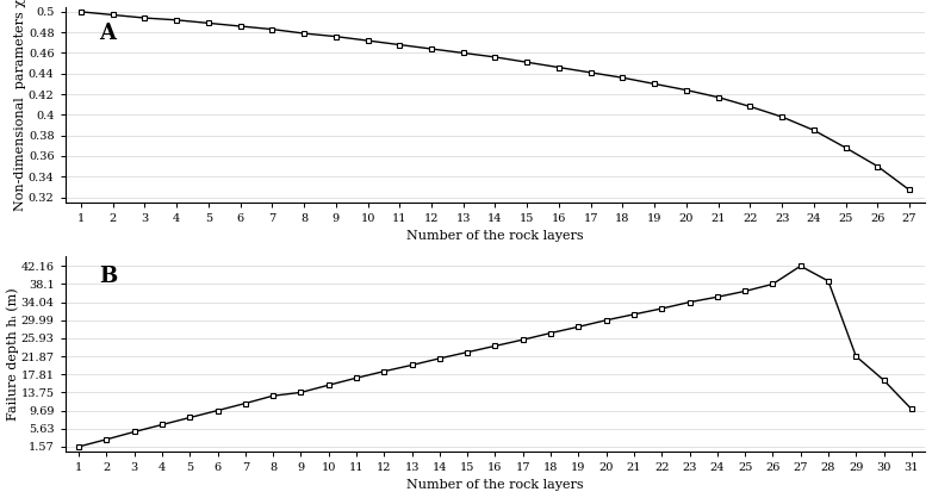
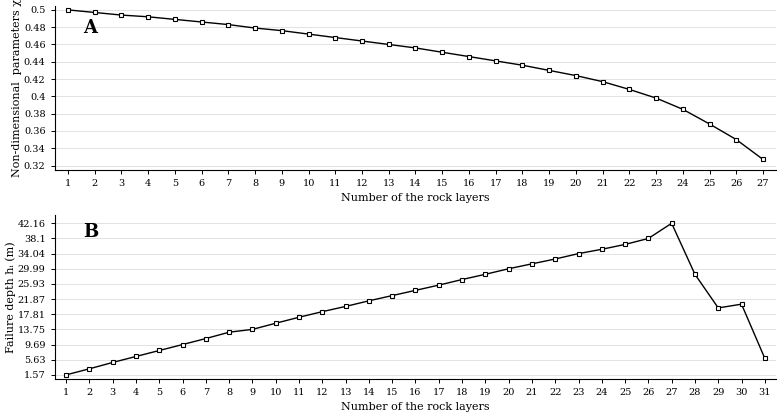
28: 38.8 -> 28.5
29: 21.9 -> 19.5
30: 16.5 -> 20.5
31: 10.0 -> 6.0
